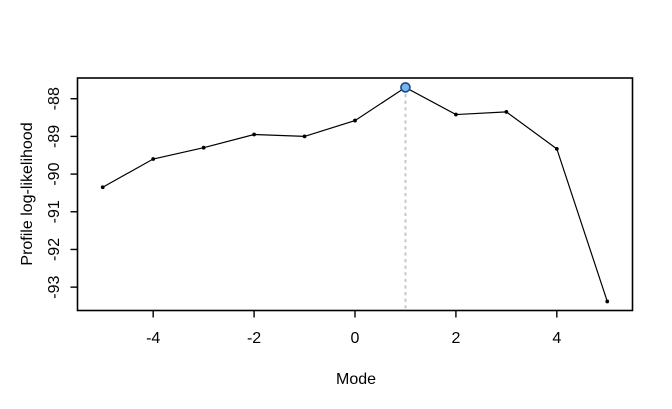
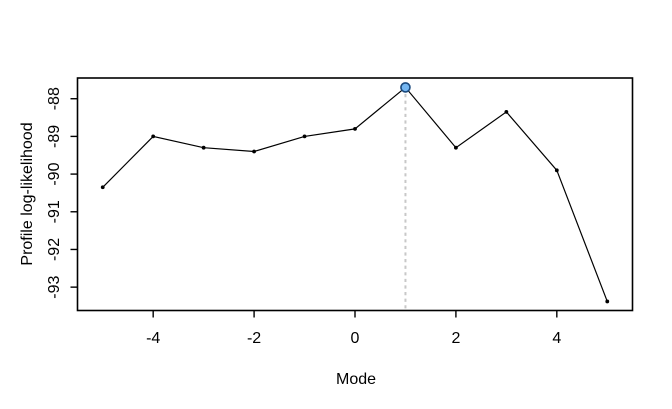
-4: -89.6 -> -89.0
-2: -89.0 -> -89.4
0: -88.6 -> -88.8
2: -88.4 -> -89.3
4: -89.3 -> -89.9
